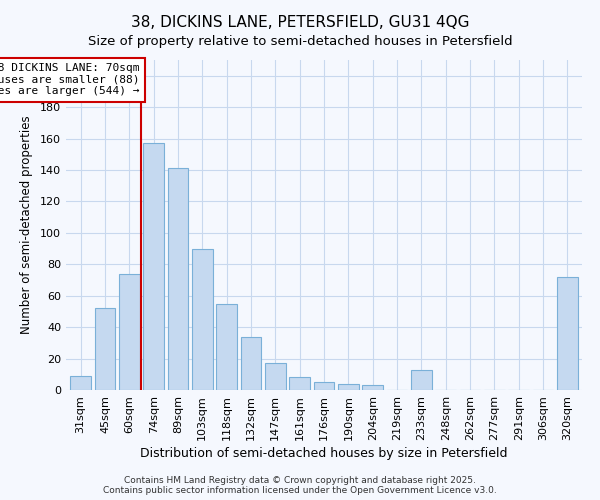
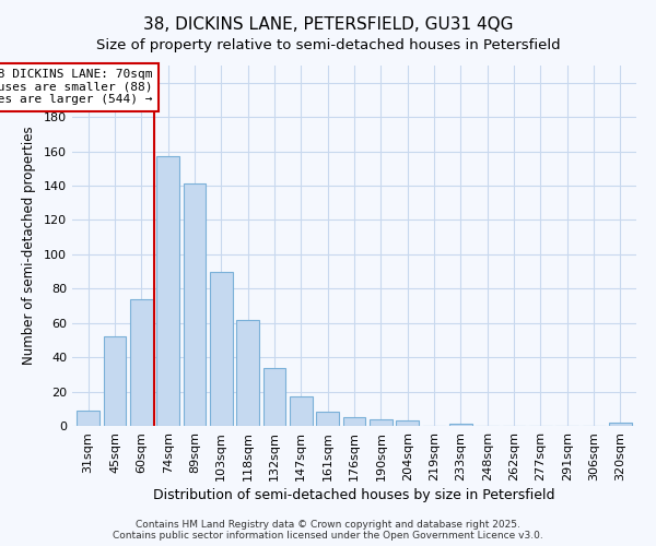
118sqm: 55 -> 62
233sqm: 13 -> 1
320sqm: 72 -> 2
